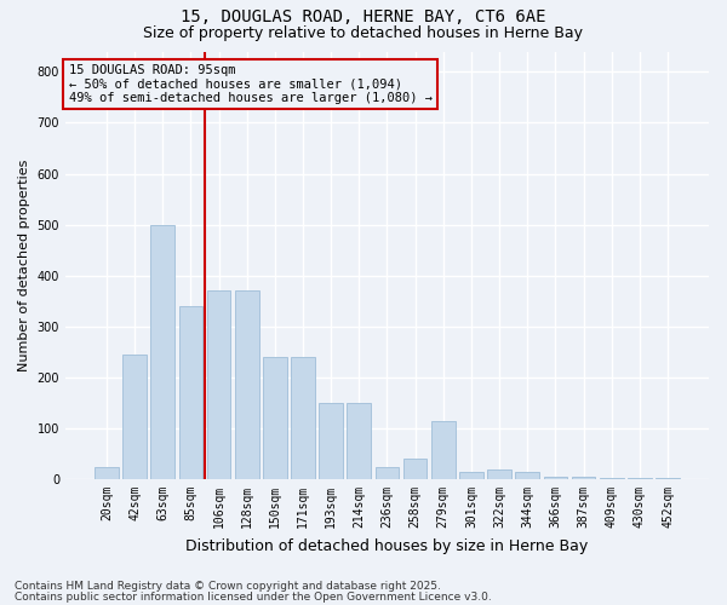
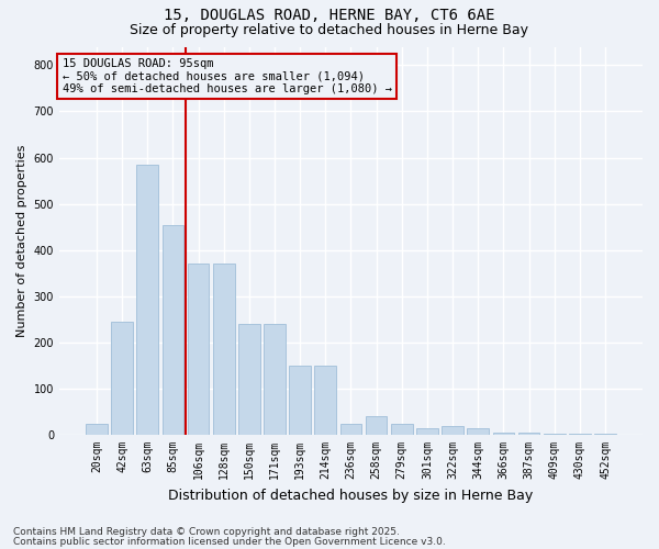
63sqm: 500 -> 585
85sqm: 340 -> 455
279sqm: 115 -> 25
